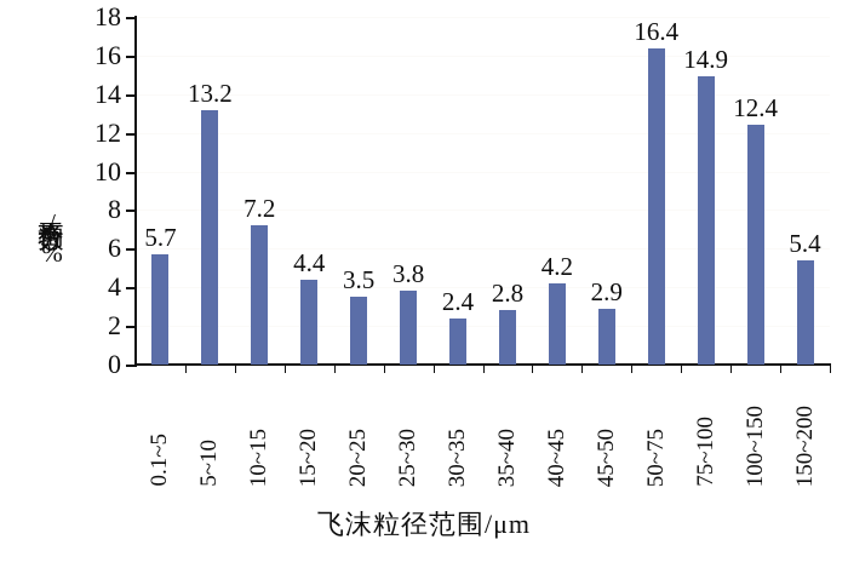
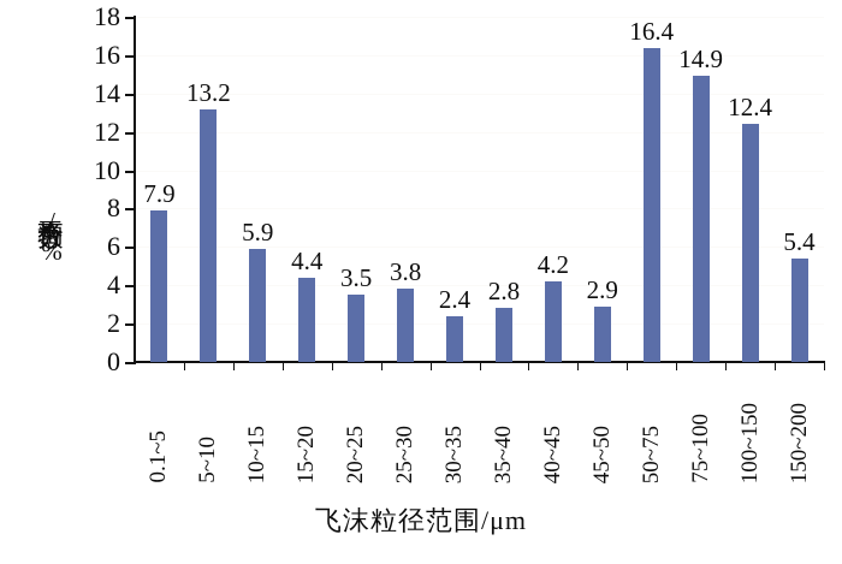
0.1~5: 5.7 -> 7.9
10~15: 7.2 -> 5.9
